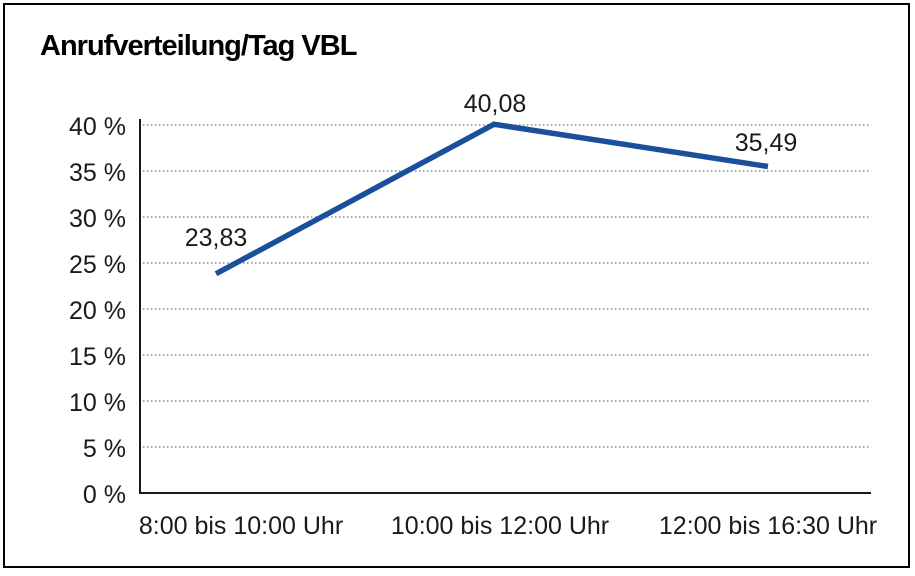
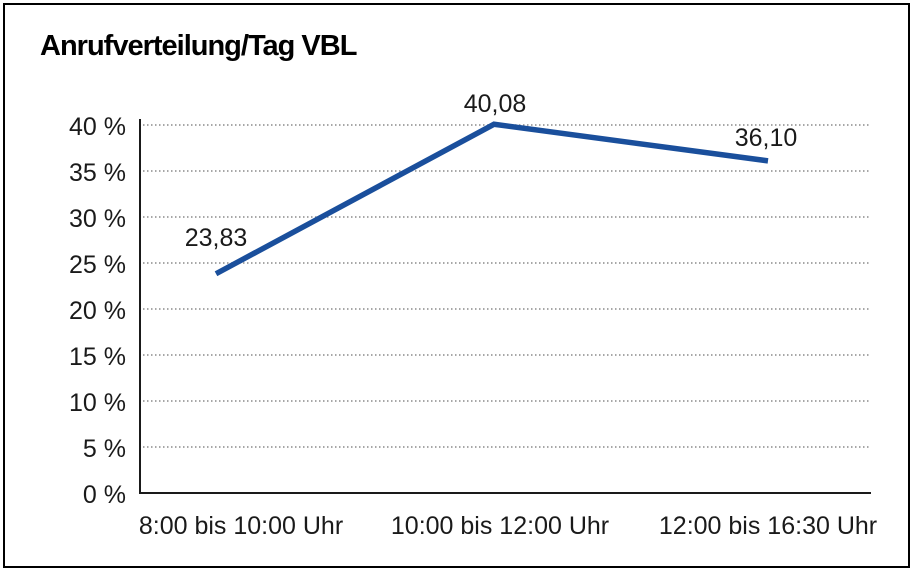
12:00 bis 16:30 Uhr: 35,49 -> 36,10
